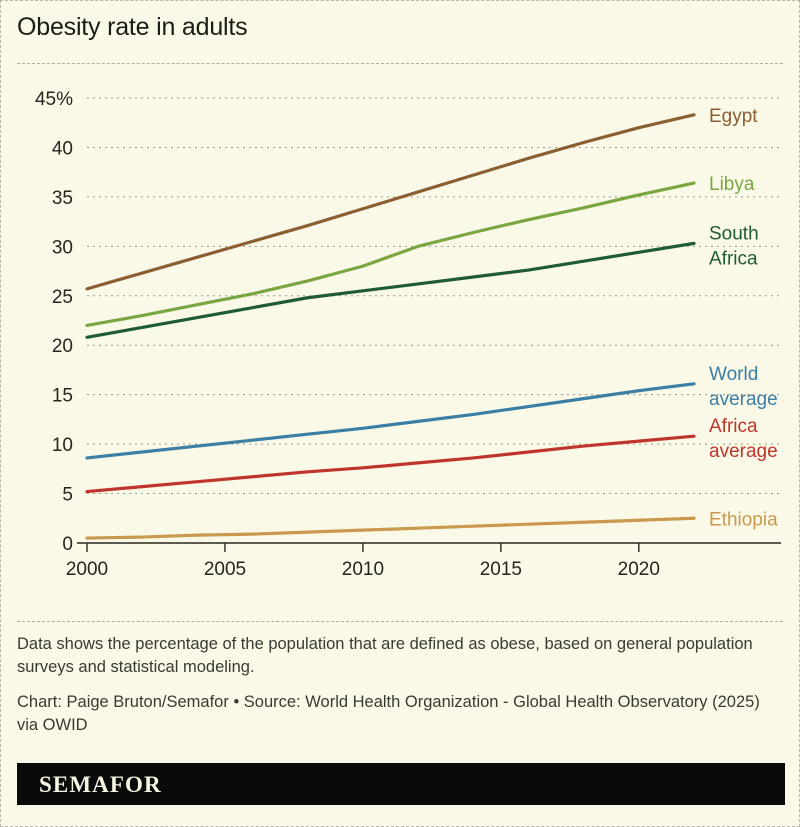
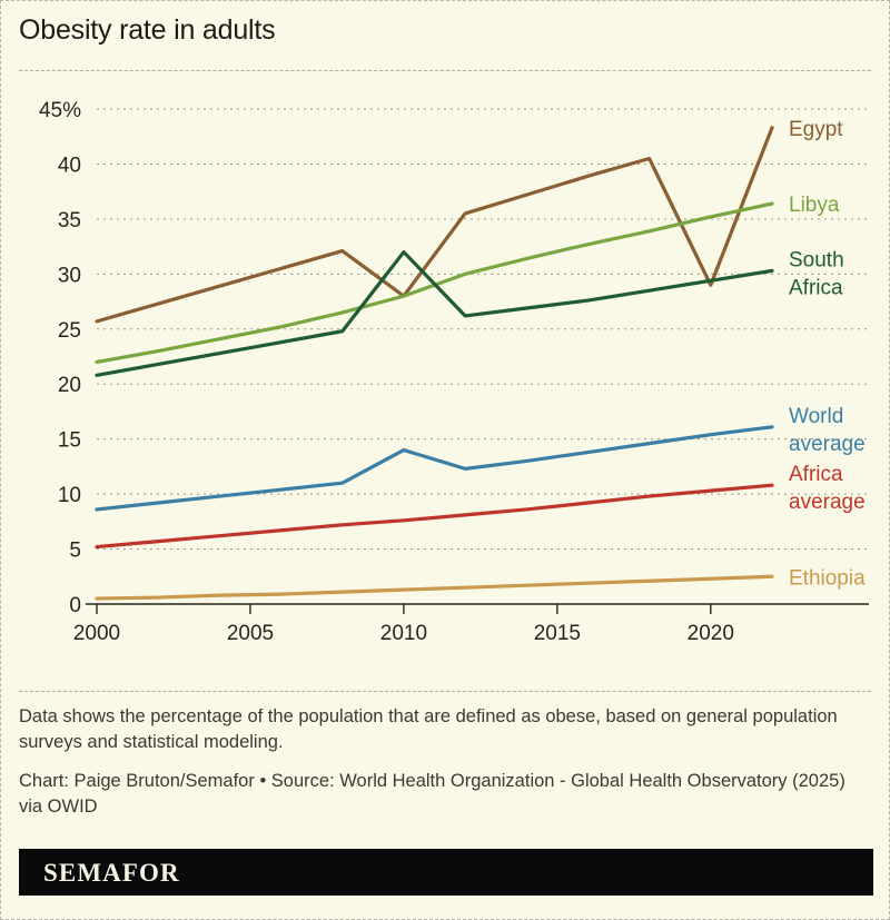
Egypt/2010: 34% -> 28%
South Africa/2010: 26% -> 32%
World average/2010: 12% -> 14%
Egypt/2020: 42% -> 29%
